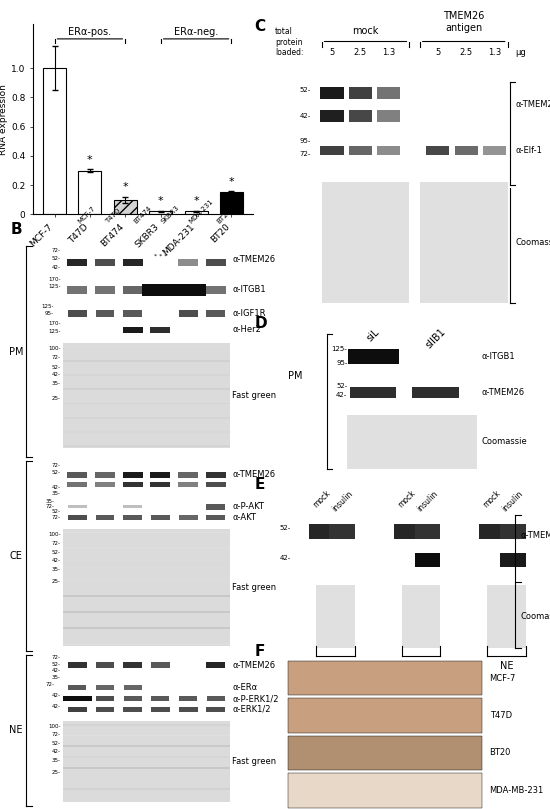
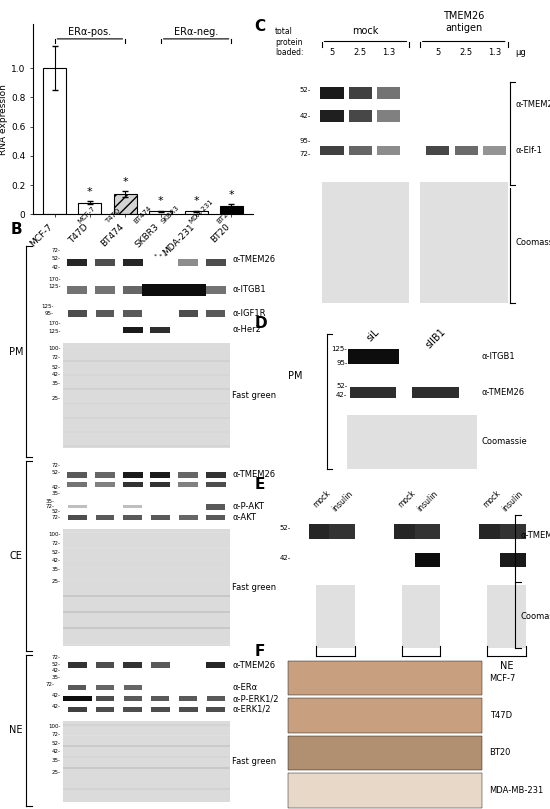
T47D: 0.30 -> 0.08
BT474: 0.10 -> 0.14
BT20: 0.15 -> 0.06
